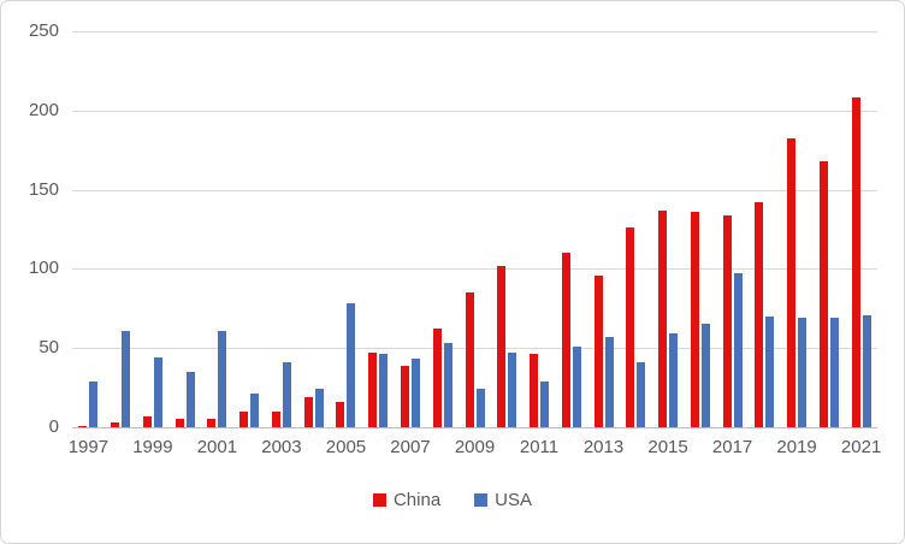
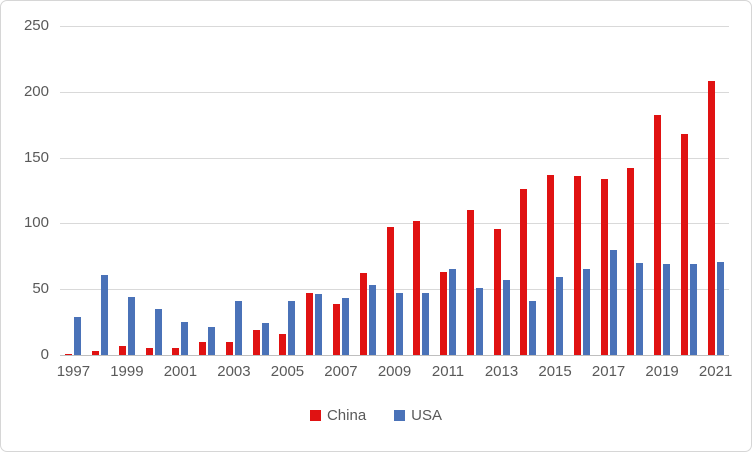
USA/2001: 61 -> 25
USA/2005: 78 -> 41
China/2009: 85 -> 97
USA/2009: 24 -> 47
China/2011: 46 -> 63
USA/2011: 29 -> 65
USA/2017: 97 -> 80
